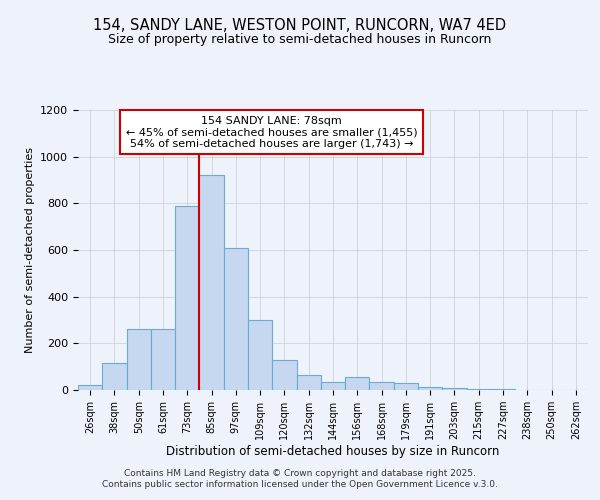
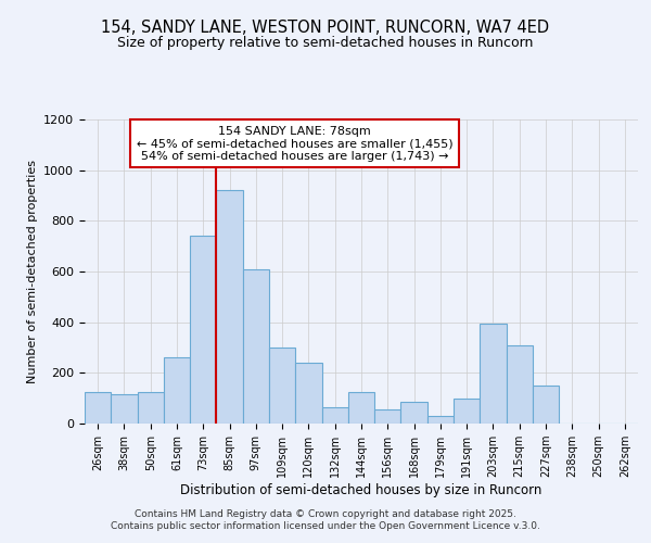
26sqm: 20 -> 125
50sqm: 260 -> 125
73sqm: 790 -> 740
120sqm: 130 -> 240
144sqm: 35 -> 125
168sqm: 35 -> 85
191sqm: 15 -> 100
203sqm: 10 -> 395
215sqm: 5 -> 310
227sqm: 3 -> 150
